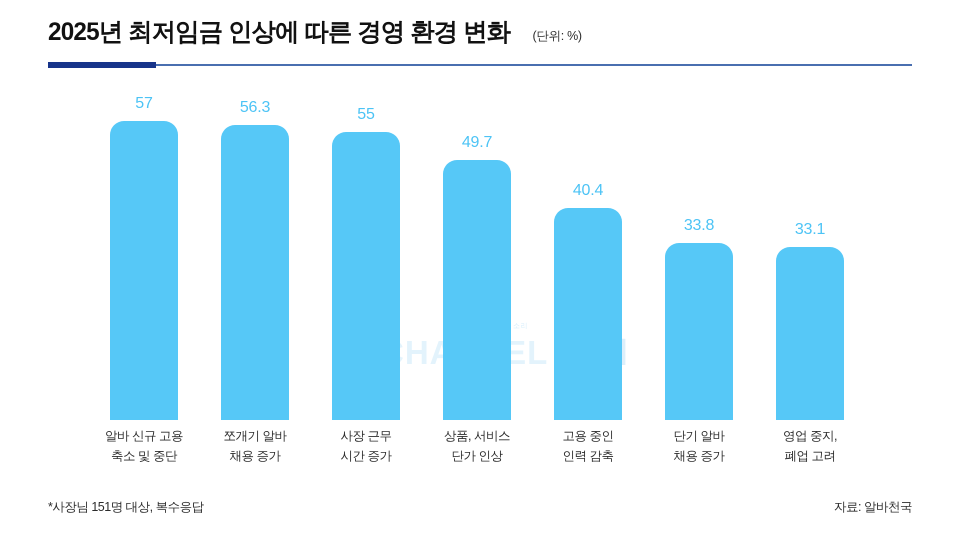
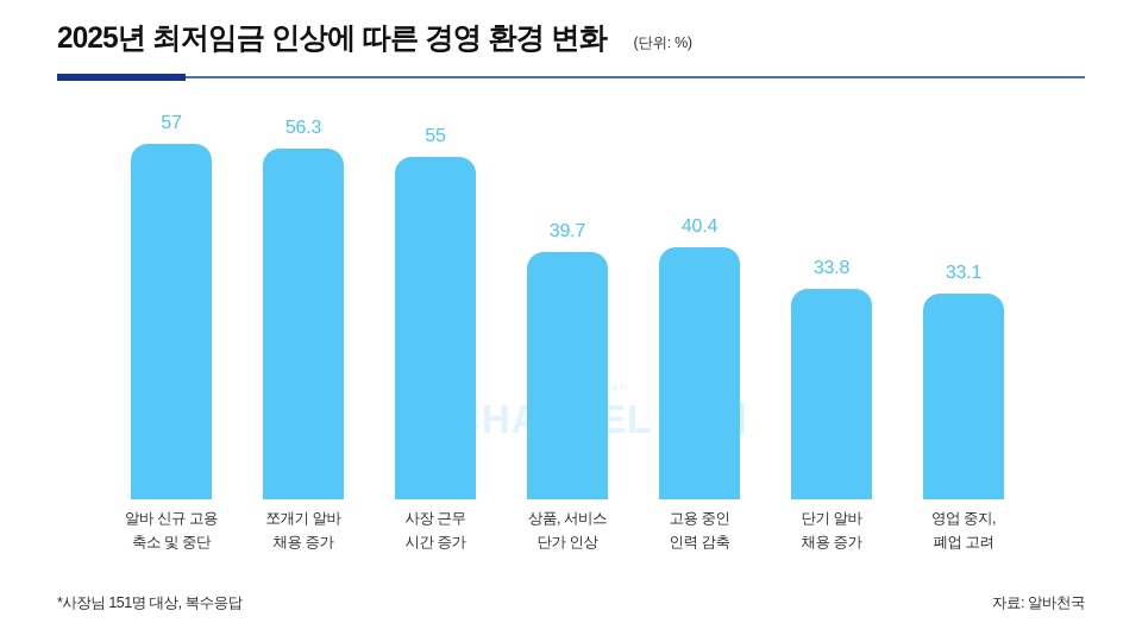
상품, 서비스 단가 인상: 49.7 -> 39.7
